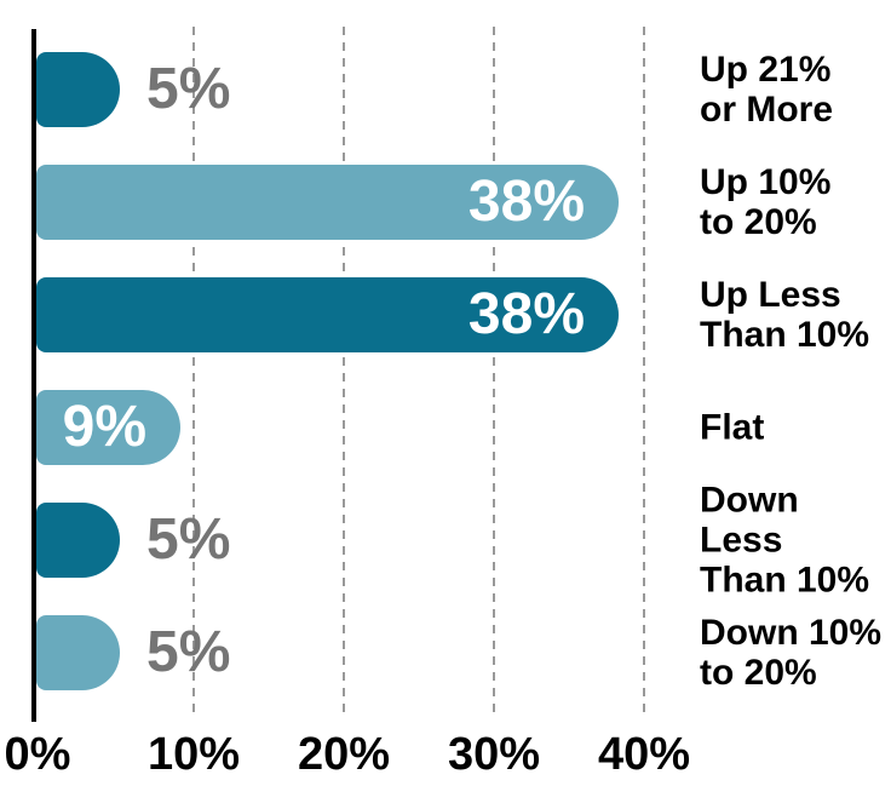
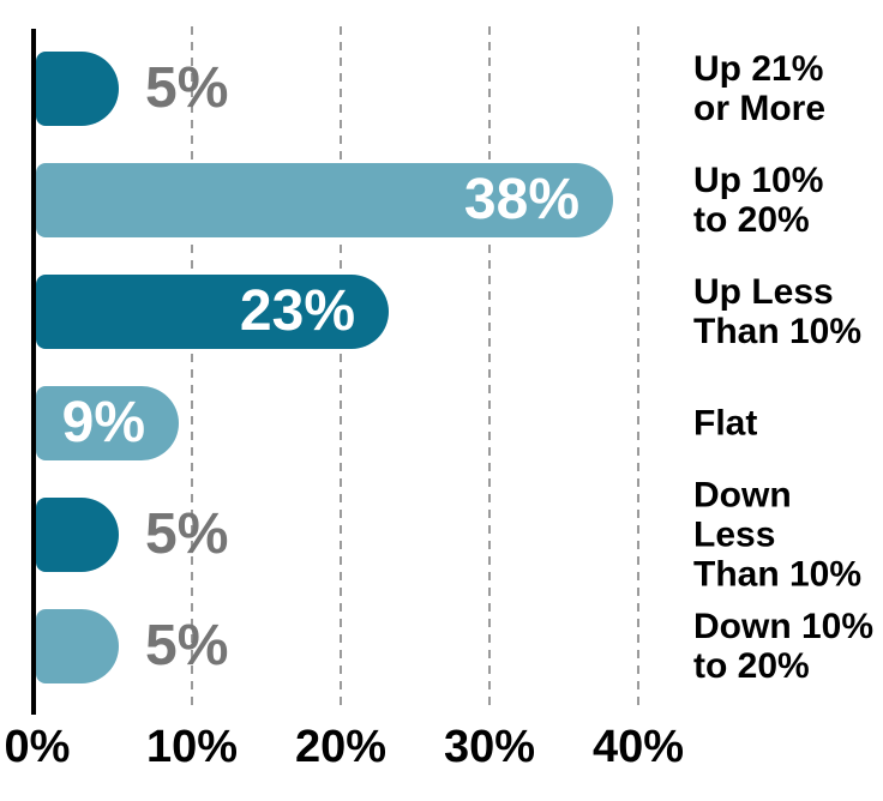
Up Less Than 10%: 38% -> 23%
